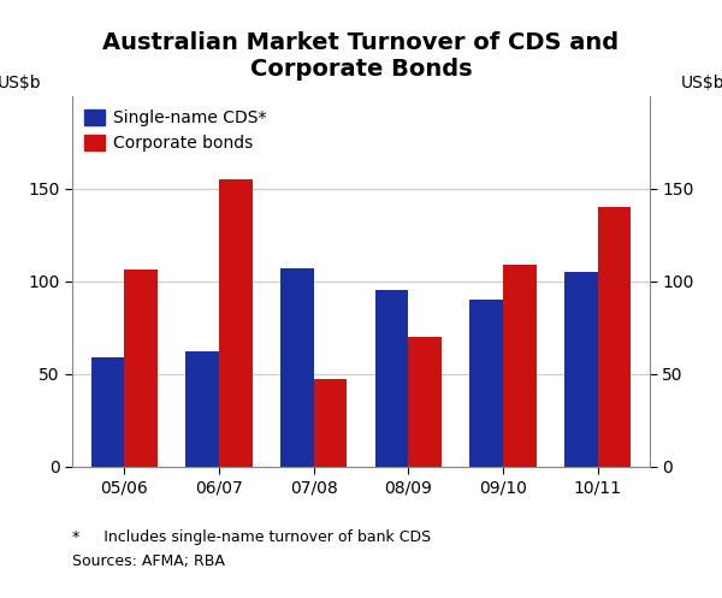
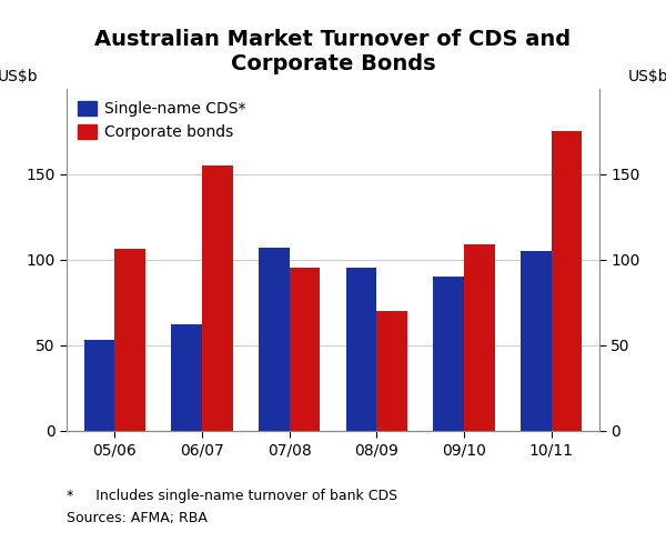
Single-name CDS*/05/06: 59 -> 53
Corporate bonds/07/08: 47 -> 95
Corporate bonds/10/11: 140 -> 175
